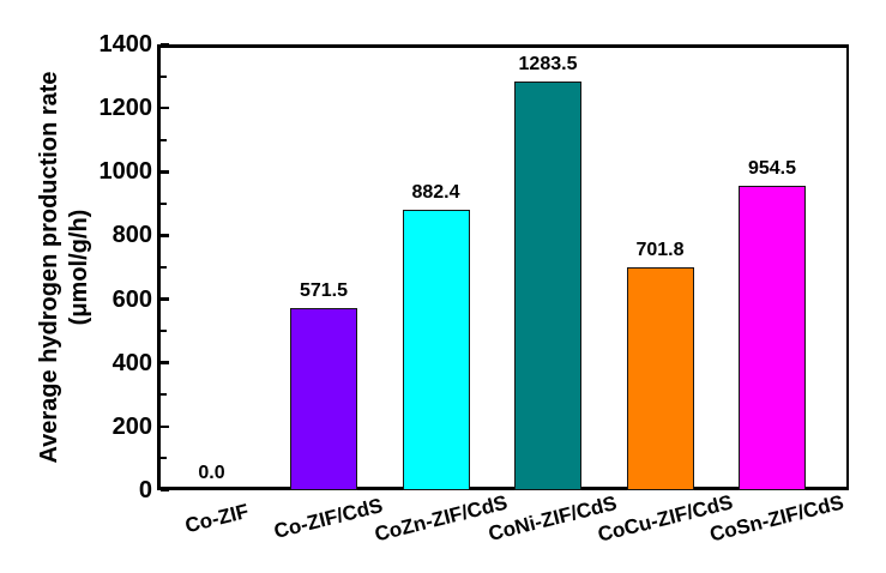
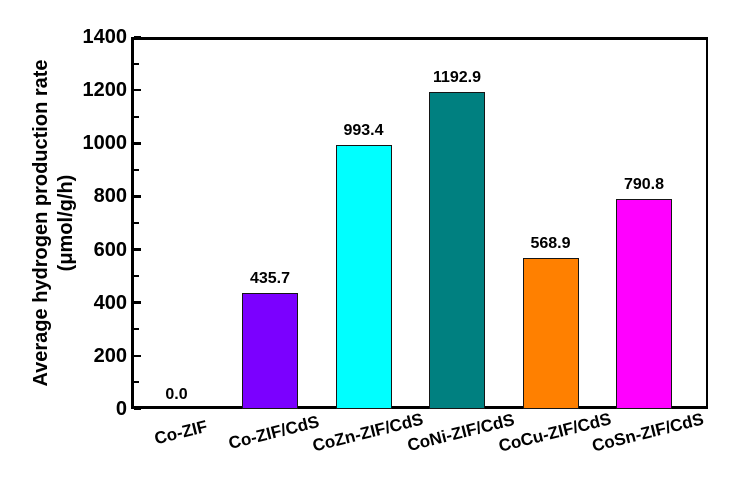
Co-ZIF/CdS: 571.5 -> 435.7
CoZn-ZIF/CdS: 882.4 -> 993.4
CoNi-ZIF/CdS: 1283.5 -> 1192.9
CoCu-ZIF/CdS: 701.8 -> 568.9
CoSn-ZIF/CdS: 954.5 -> 790.8
